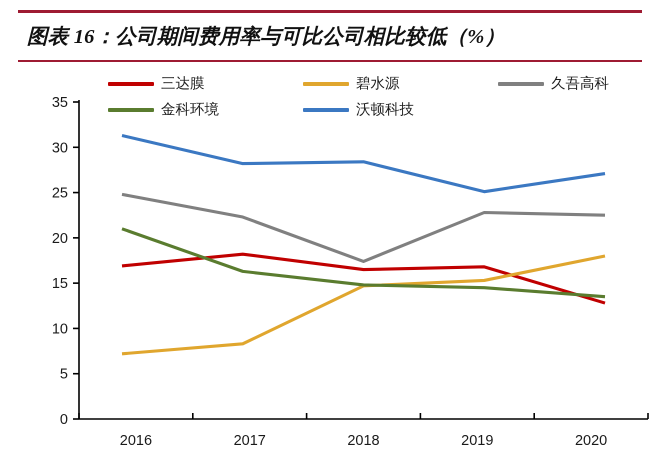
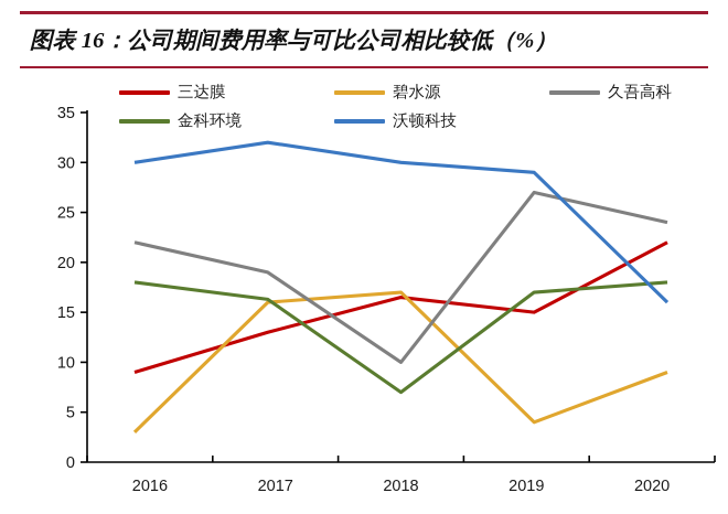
三达膜/2016: 17 -> 9
碧水源/2016: 7 -> 3
久吾高科/2016: 25 -> 22
金科环境/2016: 21 -> 18
沃顿科技/2016: 31 -> 30
三达膜/2017: 18 -> 13
碧水源/2017: 8 -> 16
久吾高科/2017: 22 -> 19
沃顿科技/2017: 28 -> 32
碧水源/2018: 15 -> 17
久吾高科/2018: 17 -> 10
金科环境/2018: 15 -> 7
沃顿科技/2018: 28 -> 30
三达膜/2019: 17 -> 15
碧水源/2019: 15 -> 4
久吾高科/2019: 23 -> 27
金科环境/2019: 14 -> 17
沃顿科技/2019: 25 -> 29
三达膜/2020: 13 -> 22
碧水源/2020: 18 -> 9
久吾高科/2020: 22 -> 24
金科环境/2020: 14 -> 18
沃顿科技/2020: 27 -> 16
